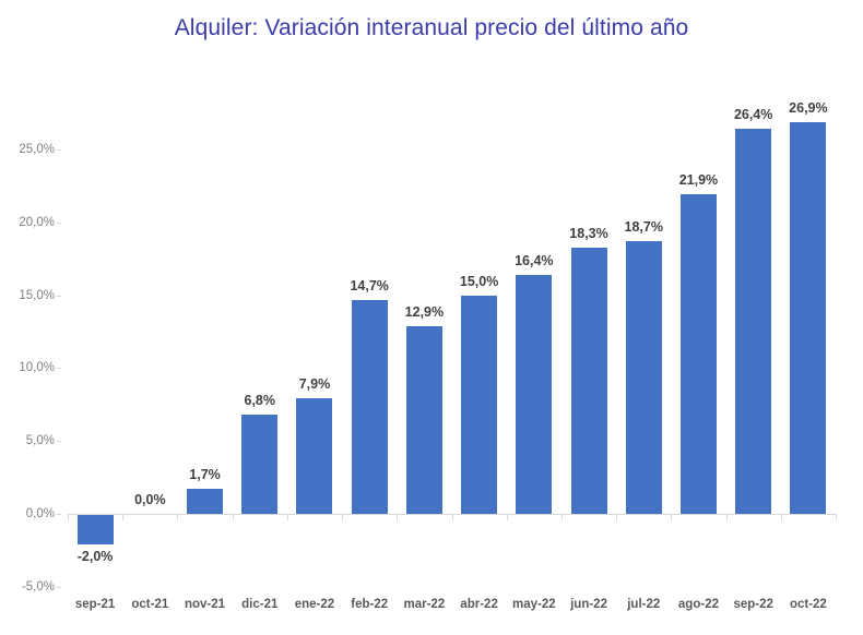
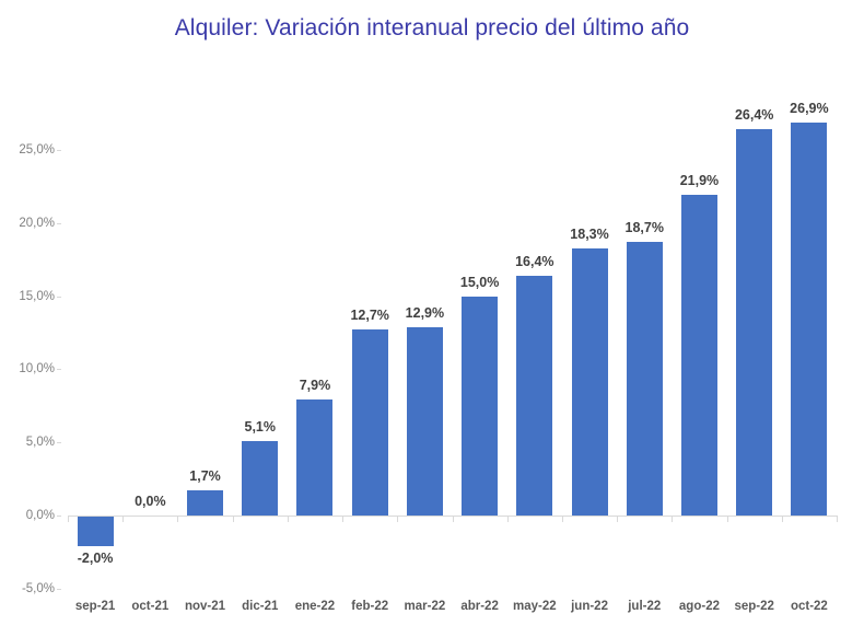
dic-21: 6,8% -> 5,1%
feb-22: 14,7% -> 12,7%
